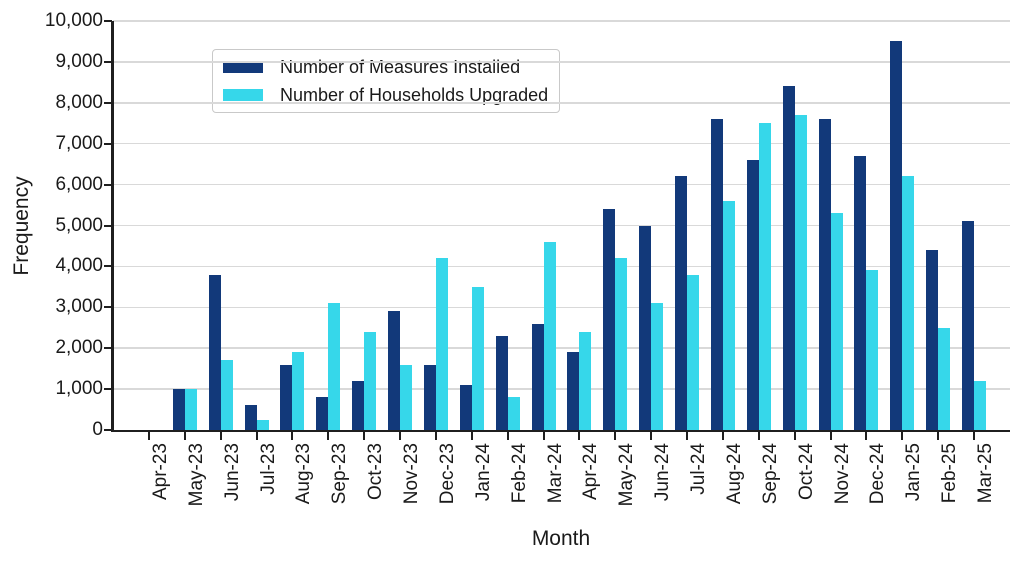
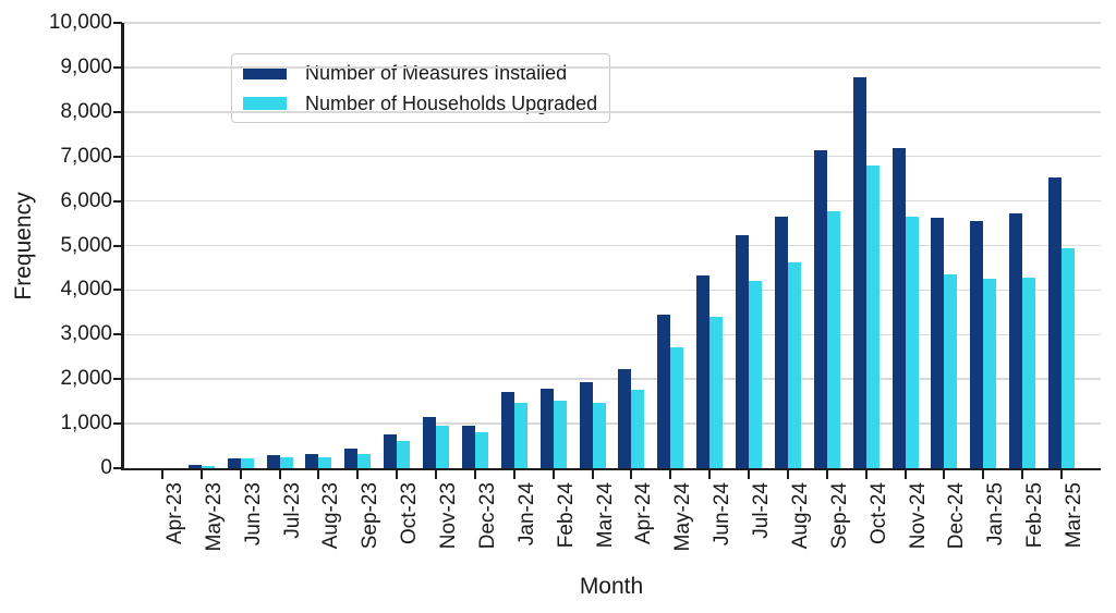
Number of Measures Installed/May-23: 1000 -> 100
Number of Households Upgraded/May-23: 1000 -> 100
Number of Measures Installed/Jun-23: 3800 -> 200
Number of Households Upgraded/Jun-23: 1700 -> 200
Number of Measures Installed/Jul-23: 600 -> 300
Number of Measures Installed/Aug-23: 1600 -> 300
Number of Households Upgraded/Aug-23: 1900 -> 300
Number of Measures Installed/Sep-23: 800 -> 400
Number of Households Upgraded/Sep-23: 3100 -> 300
Number of Measures Installed/Oct-23: 1200 -> 800
Number of Households Upgraded/Oct-23: 2400 -> 600
Number of Measures Installed/Nov-23: 2900 -> 1200
Number of Households Upgraded/Nov-23: 1600 -> 1000
Number of Measures Installed/Dec-23: 1600 -> 1000
Number of Households Upgraded/Dec-23: 4200 -> 800
Number of Measures Installed/Jan-24: 1100 -> 1700
Number of Households Upgraded/Jan-24: 3500 -> 1500
Number of Measures Installed/Feb-24: 2300 -> 1800
Number of Households Upgraded/Feb-24: 800 -> 1500
Number of Measures Installed/Mar-24: 2600 -> 1900
Number of Households Upgraded/Mar-24: 4600 -> 1500
Number of Measures Installed/Apr-24: 1900 -> 2200
Number of Households Upgraded/Apr-24: 2400 -> 1800
Number of Measures Installed/May-24: 5400 -> 3400
Number of Households Upgraded/May-24: 4200 -> 2700
Number of Measures Installed/Jun-24: 5000 -> 4300
Number of Households Upgraded/Jun-24: 3100 -> 3400
Number of Measures Installed/Jul-24: 6200 -> 5200
Number of Households Upgraded/Jul-24: 3800 -> 4200
Number of Measures Installed/Aug-24: 7600 -> 5600
Number of Households Upgraded/Aug-24: 5600 -> 4600
Number of Measures Installed/Sep-24: 6600 -> 7200
Number of Households Upgraded/Sep-24: 7500 -> 5800
Number of Measures Installed/Oct-24: 8400 -> 8800
Number of Households Upgraded/Oct-24: 7700 -> 6800
Number of Measures Installed/Nov-24: 7600 -> 7200
Number of Households Upgraded/Nov-24: 5300 -> 5700
Number of Measures Installed/Dec-24: 6700 -> 5600
Number of Households Upgraded/Dec-24: 3900 -> 4400
Number of Measures Installed/Jan-25: 9500 -> 5600
Number of Households Upgraded/Jan-25: 6200 -> 4200
Number of Measures Installed/Feb-25: 4400 -> 5700
Number of Households Upgraded/Feb-25: 2500 -> 4300
Number of Measures Installed/Mar-25: 5100 -> 6500
Number of Households Upgraded/Mar-25: 1200 -> 4900
